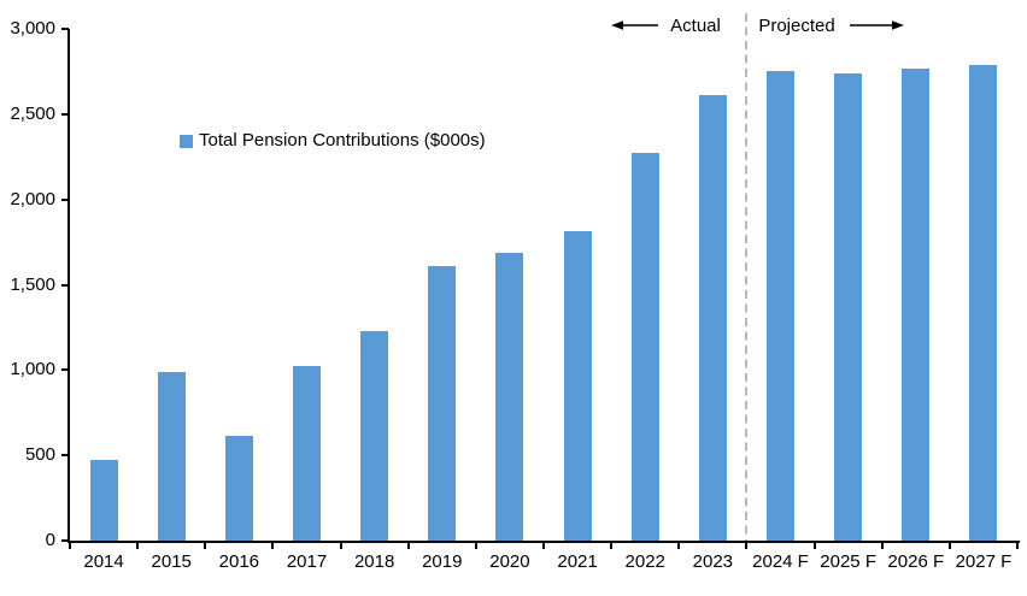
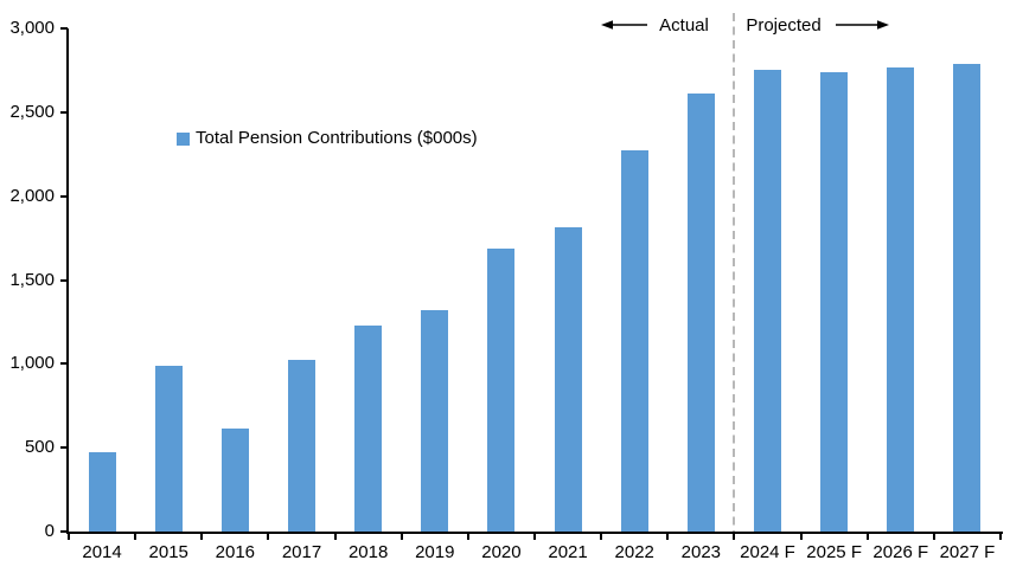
2019: 1610 -> 1320
